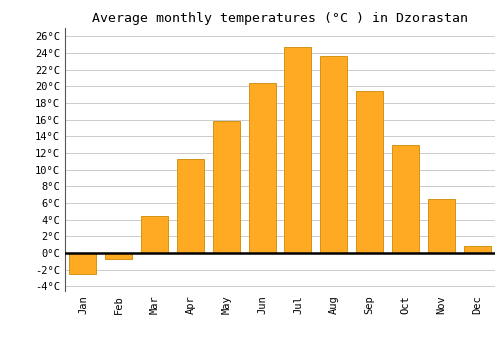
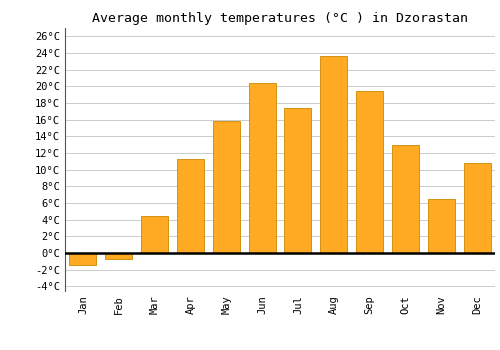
Jan: -2.5°C -> -1.4°C
Jul: 24.7°C -> 17.4°C
Dec: 0.8°C -> 10.8°C
